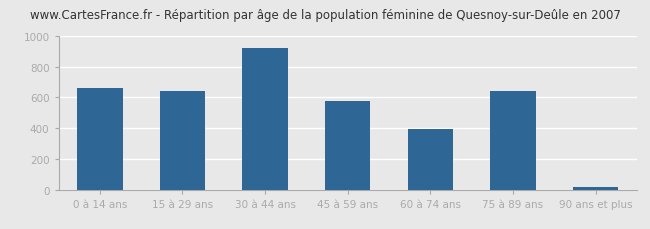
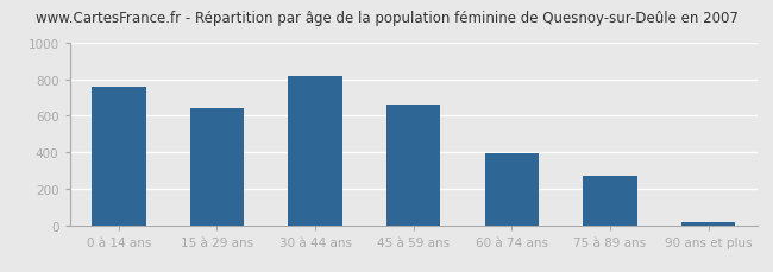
0 à 14 ans: 660 -> 760
30 à 44 ans: 920 -> 820
45 à 59 ans: 580 -> 660
75 à 89 ans: 640 -> 270
